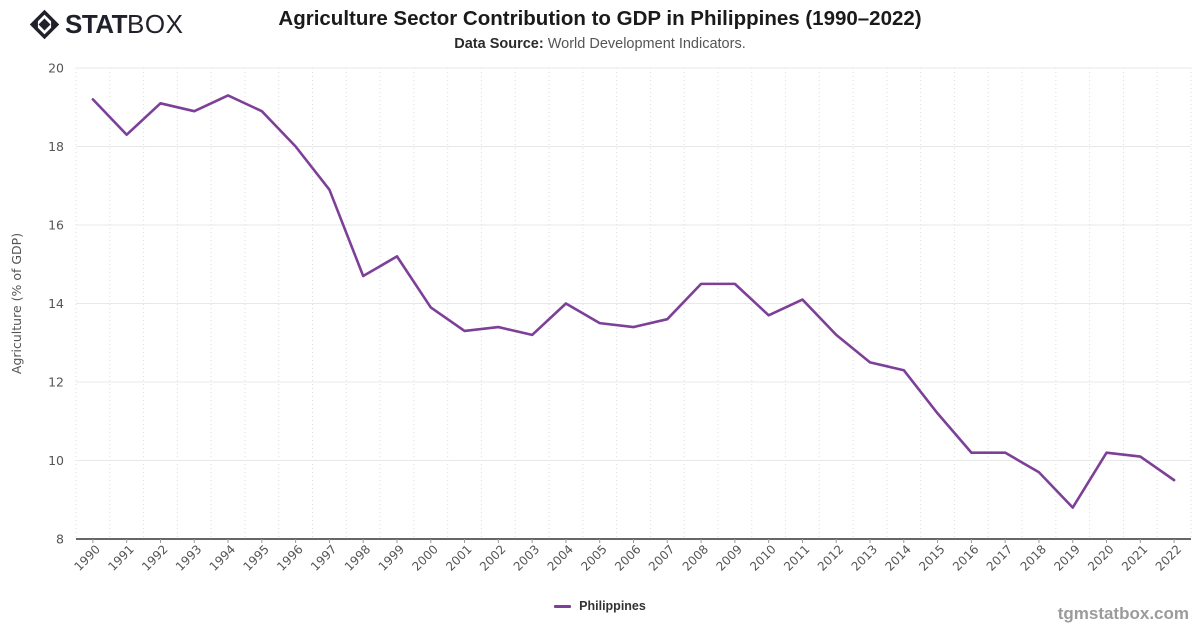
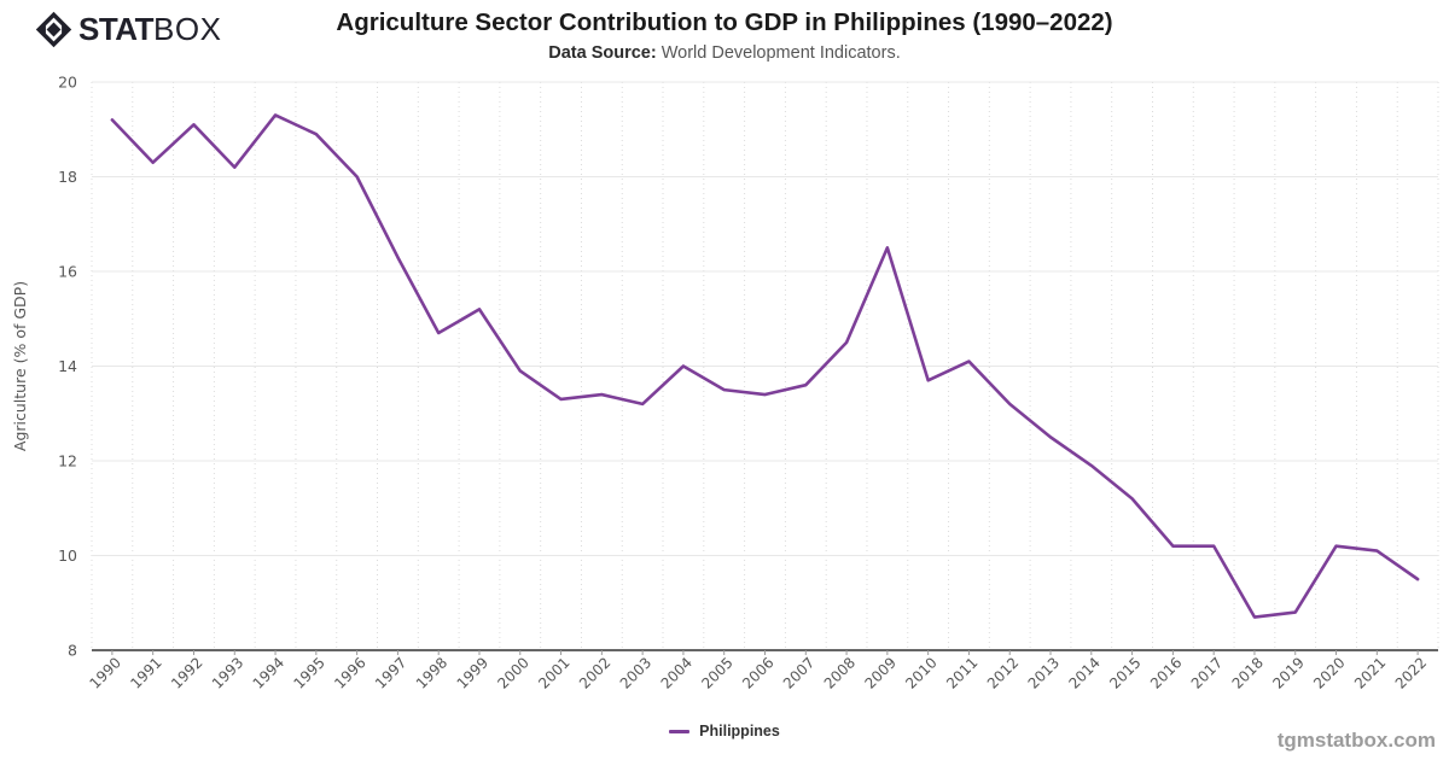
1993: 18.9 -> 18.2
1997: 16.9 -> 16.3
2009: 14.5 -> 16.5
2014: 12.3 -> 11.9
2018: 9.7 -> 8.7
